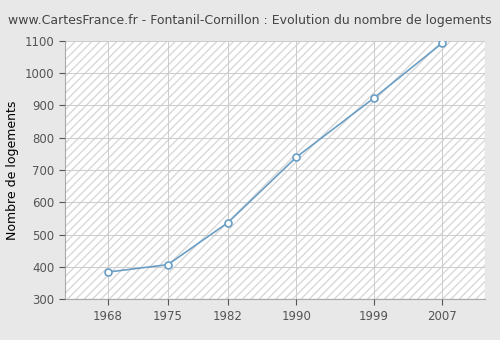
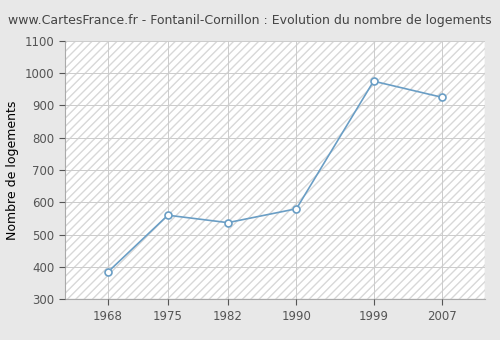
1975: 407 -> 560
1990: 740 -> 580
1999: 922 -> 975
2007: 1093 -> 925
